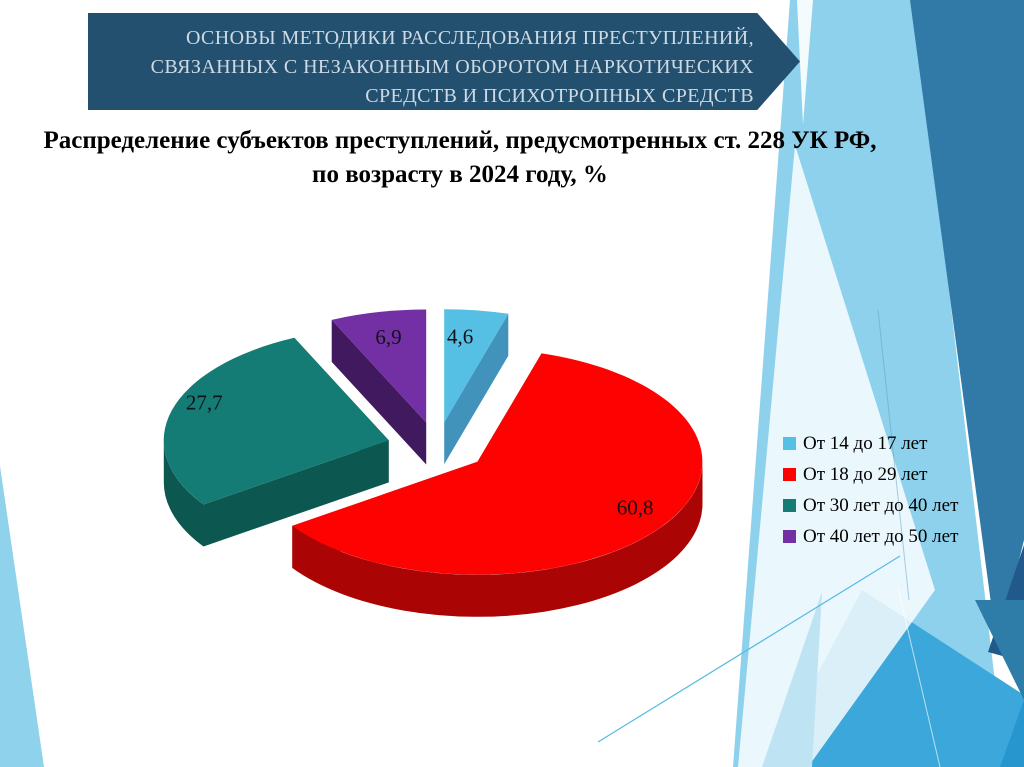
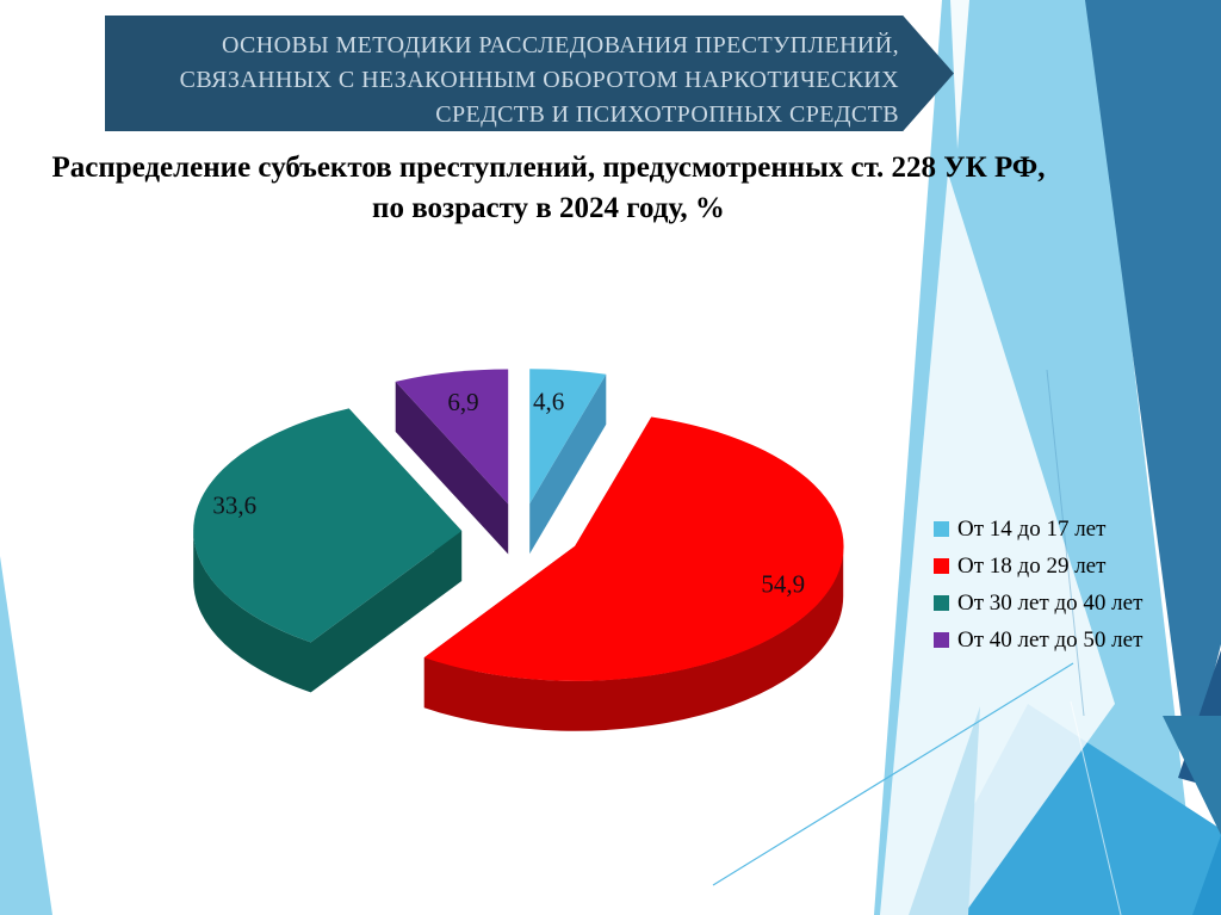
От 18 до 29 лет: 60,8 -> 54,9
От 30 лет до 40 лет: 27,7 -> 33,6
